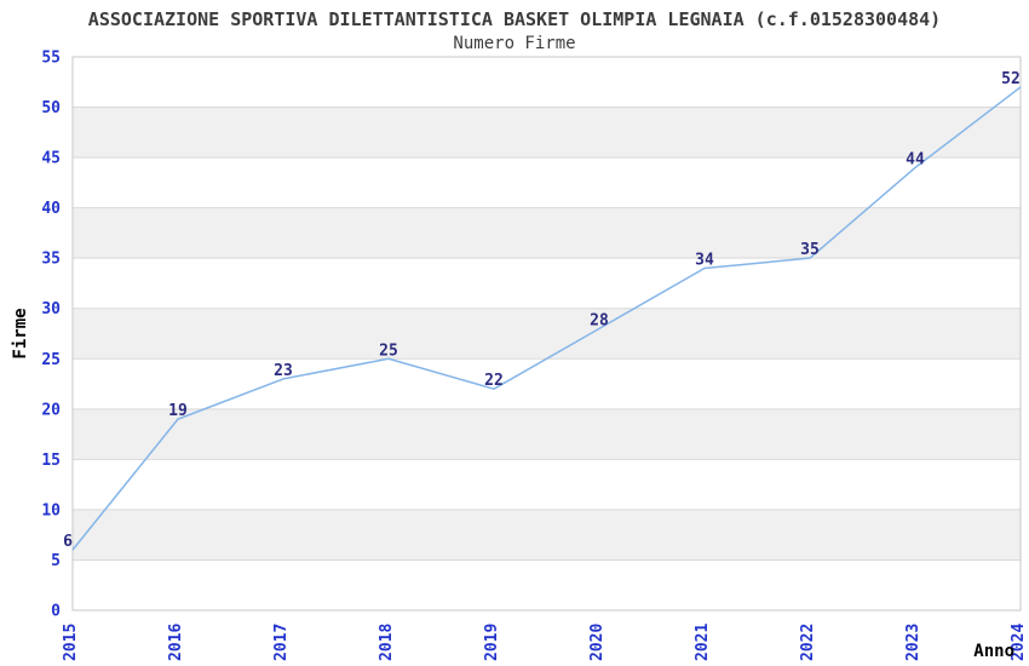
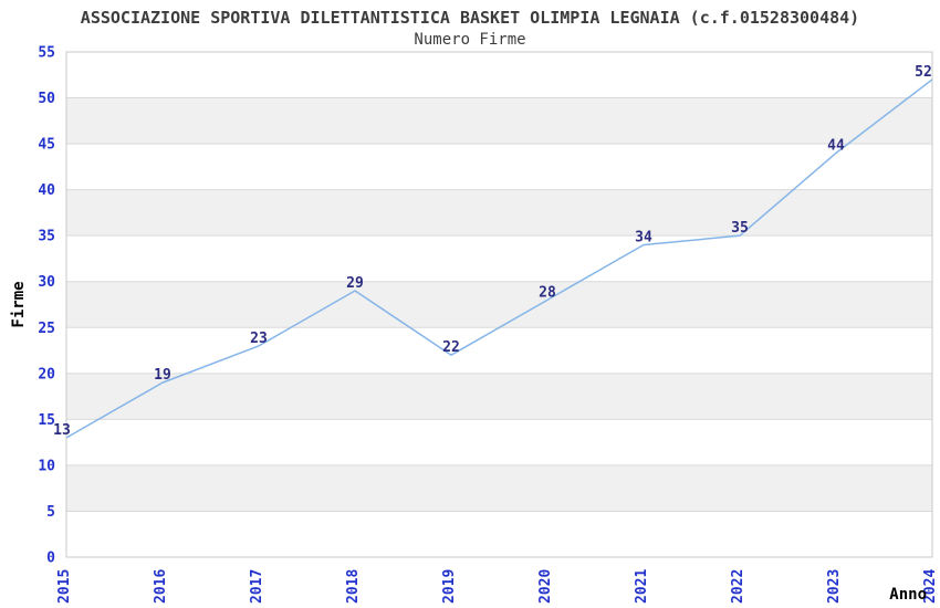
2015: 6 -> 13
2018: 25 -> 29
